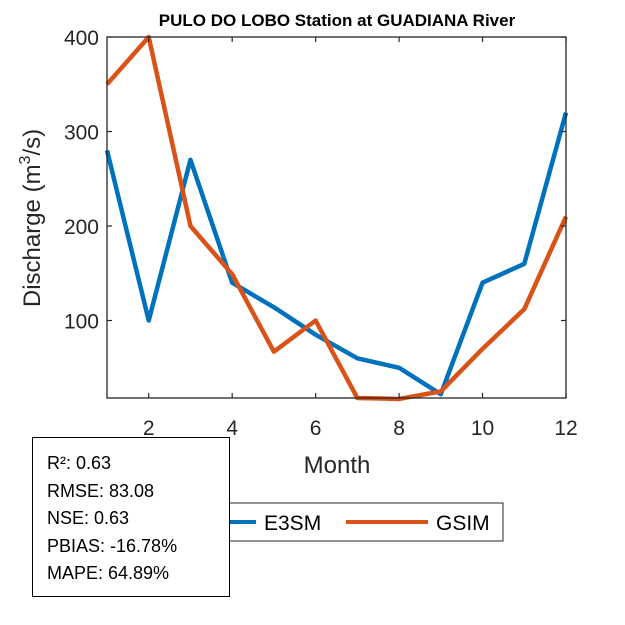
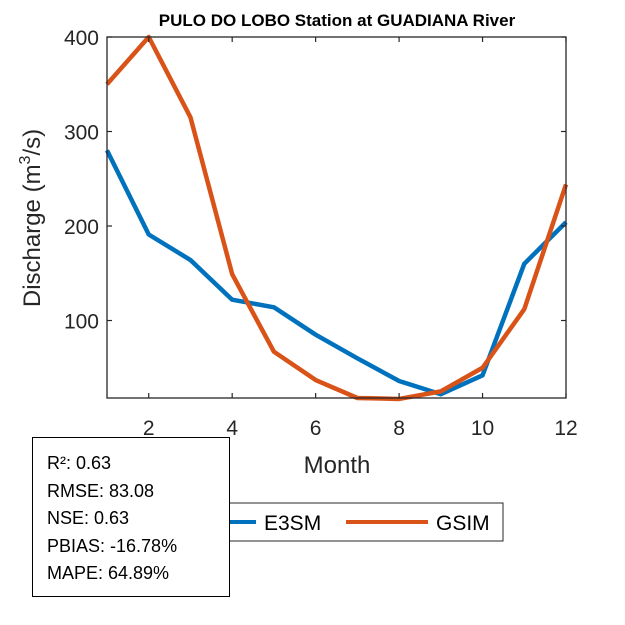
E3SM/2: 100 -> 190
E3SM/3: 270 -> 160
GSIM/3: 200 -> 320
E3SM/4: 140 -> 120
GSIM/6: 100 -> 40
E3SM/8: 50 -> 40
E3SM/10: 140 -> 40
GSIM/10: 70 -> 50
E3SM/12: 320 -> 200
GSIM/12: 210 -> 240
